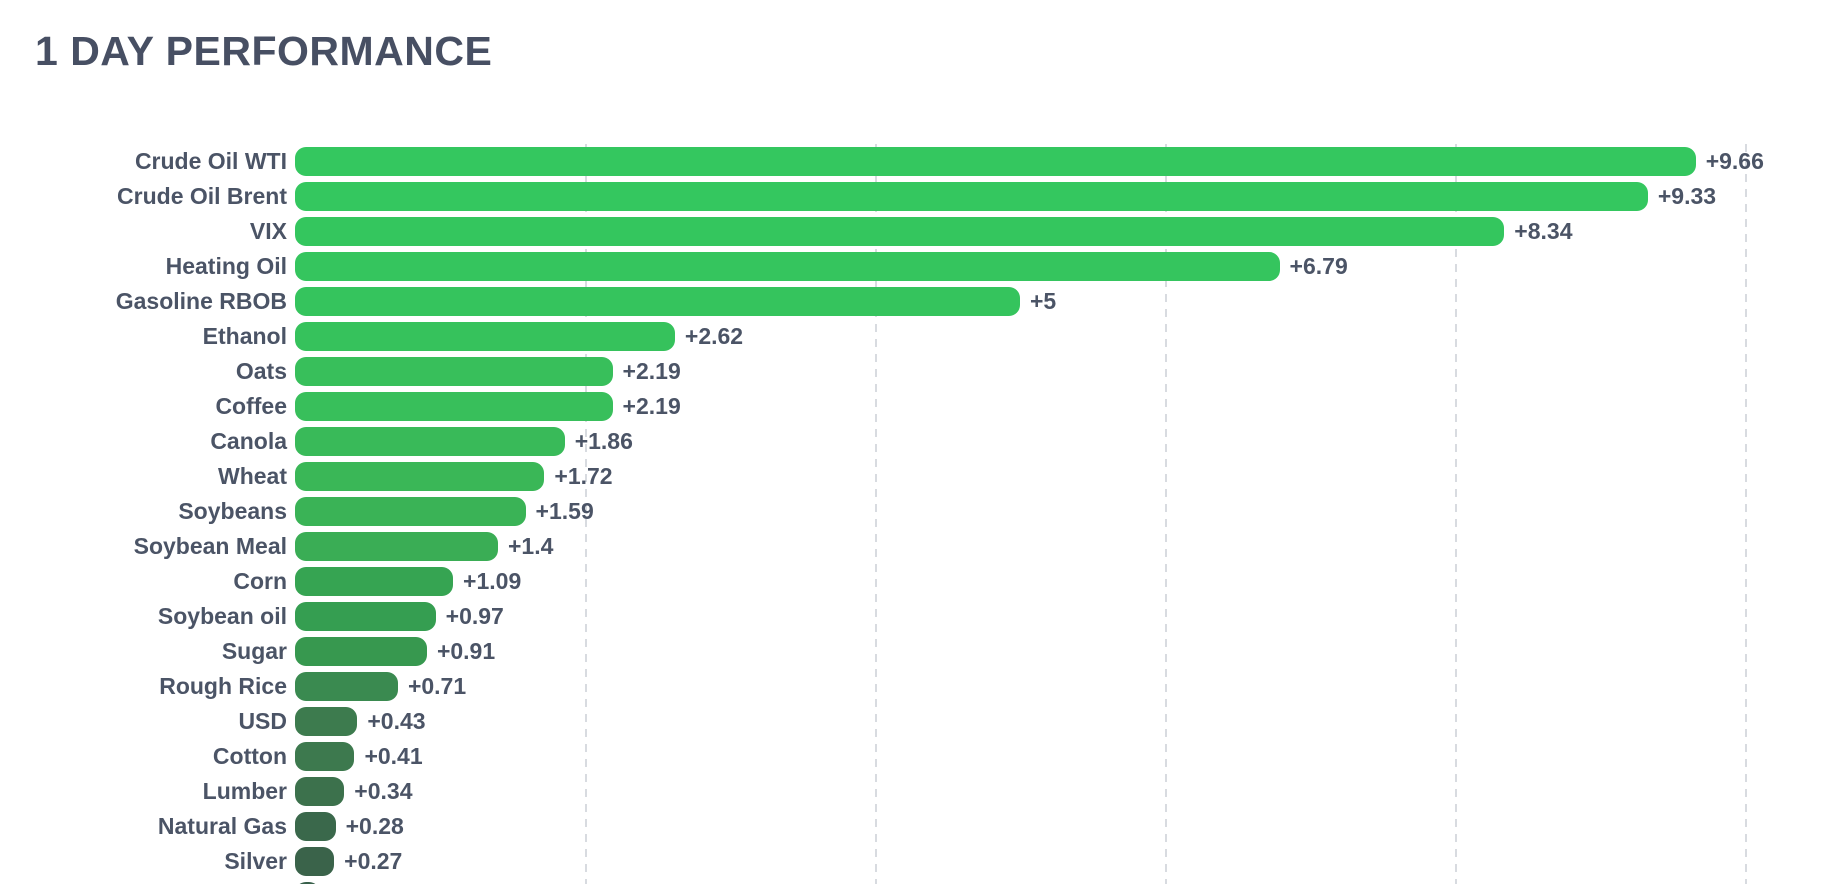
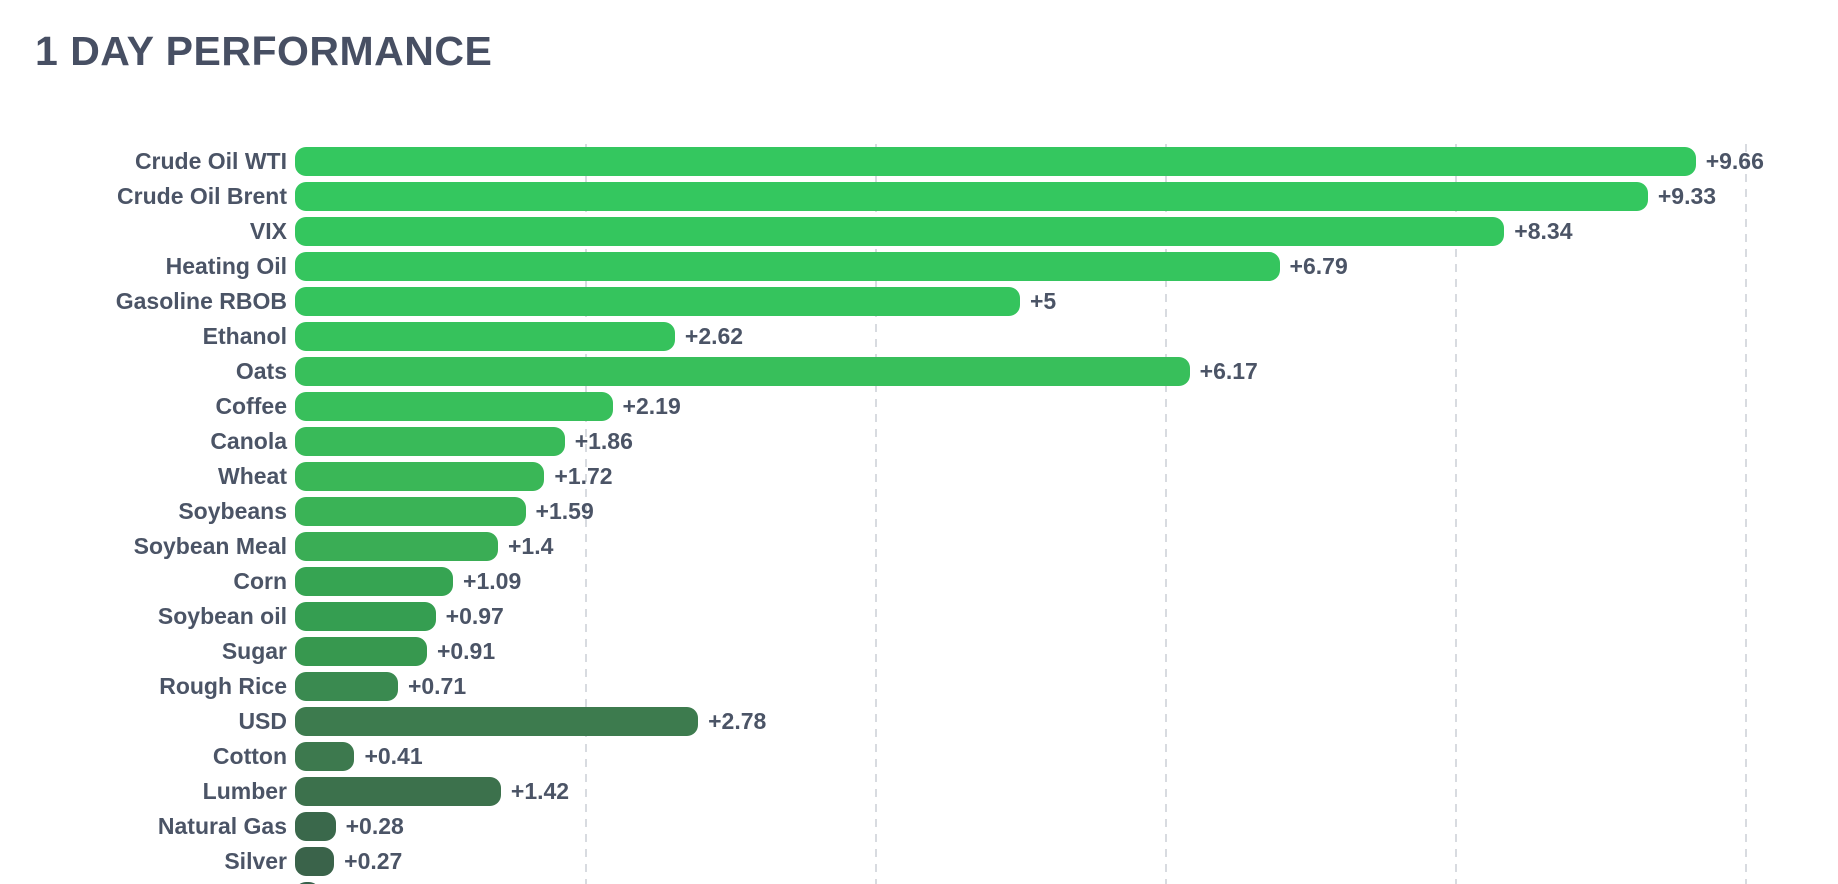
Oats: +2.19 -> +6.17
USD: +0.43 -> +2.78
Lumber: +0.34 -> +1.42
